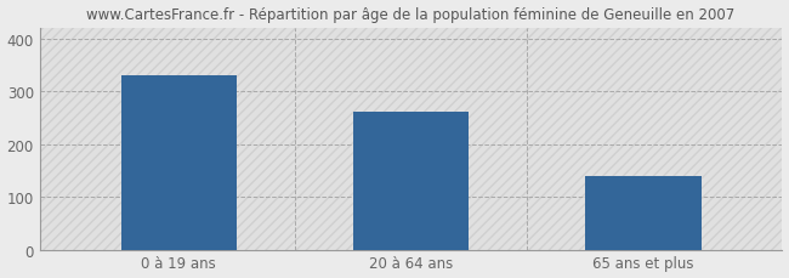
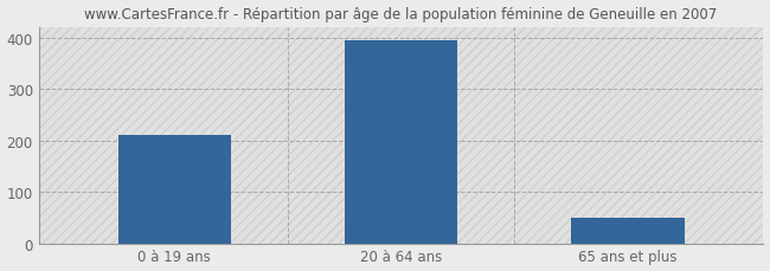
0 à 19 ans: 330 -> 210
20 à 64 ans: 260 -> 395
65 ans et plus: 140 -> 50
